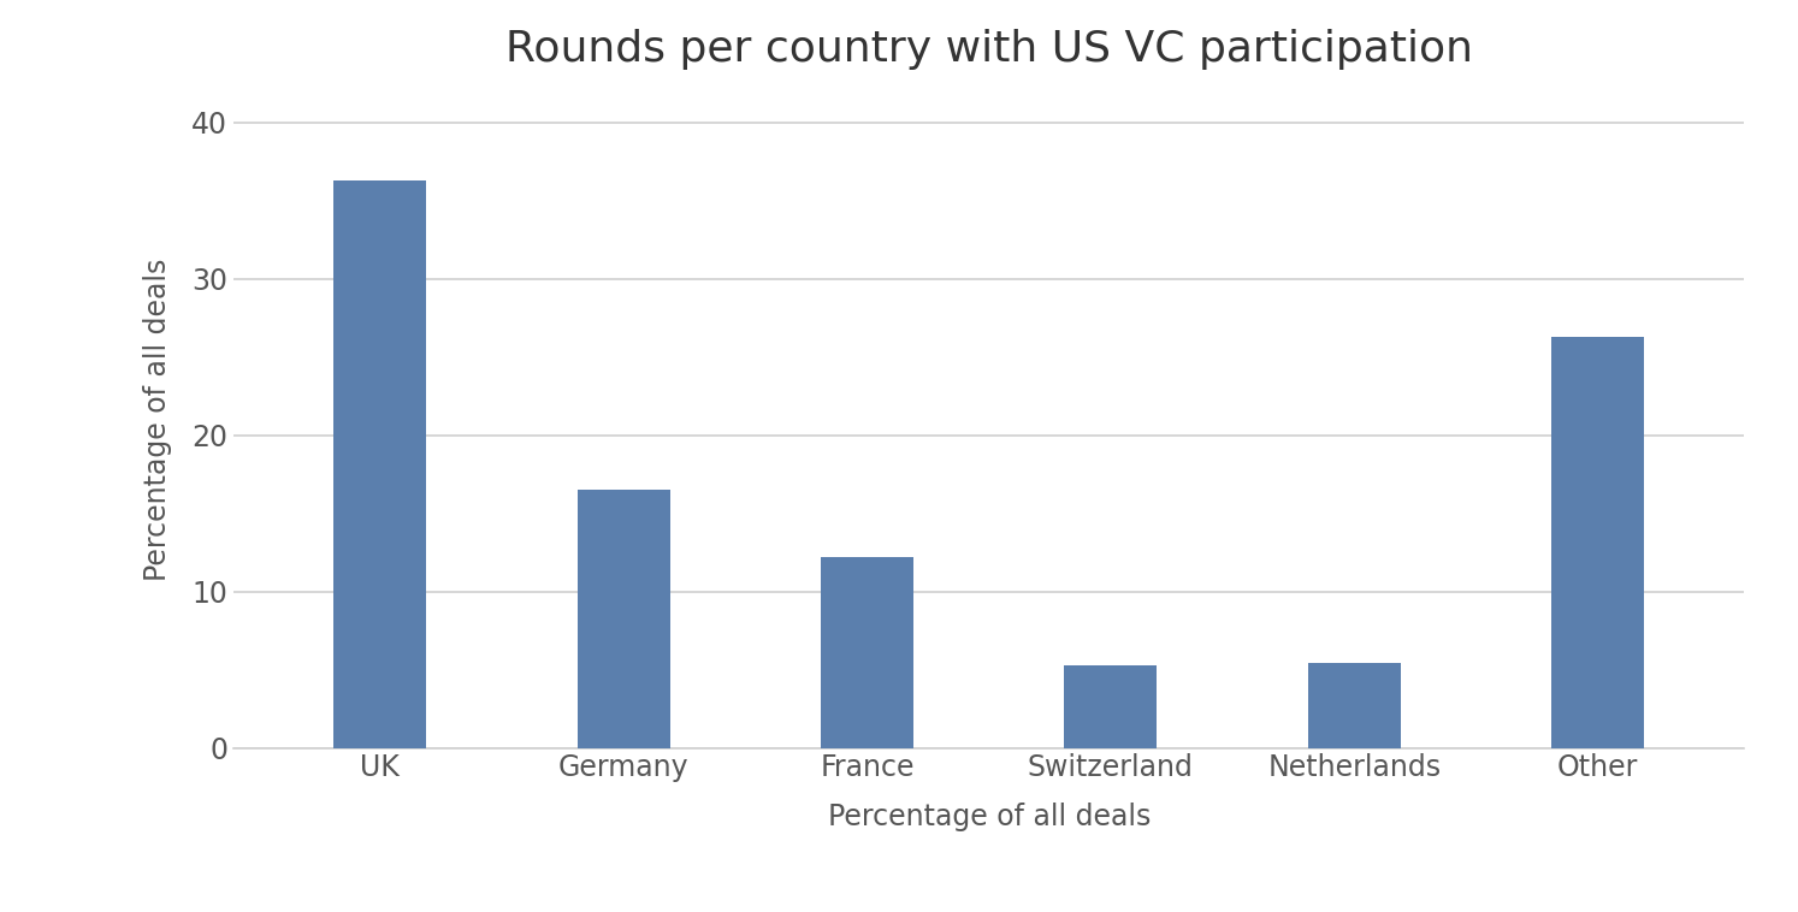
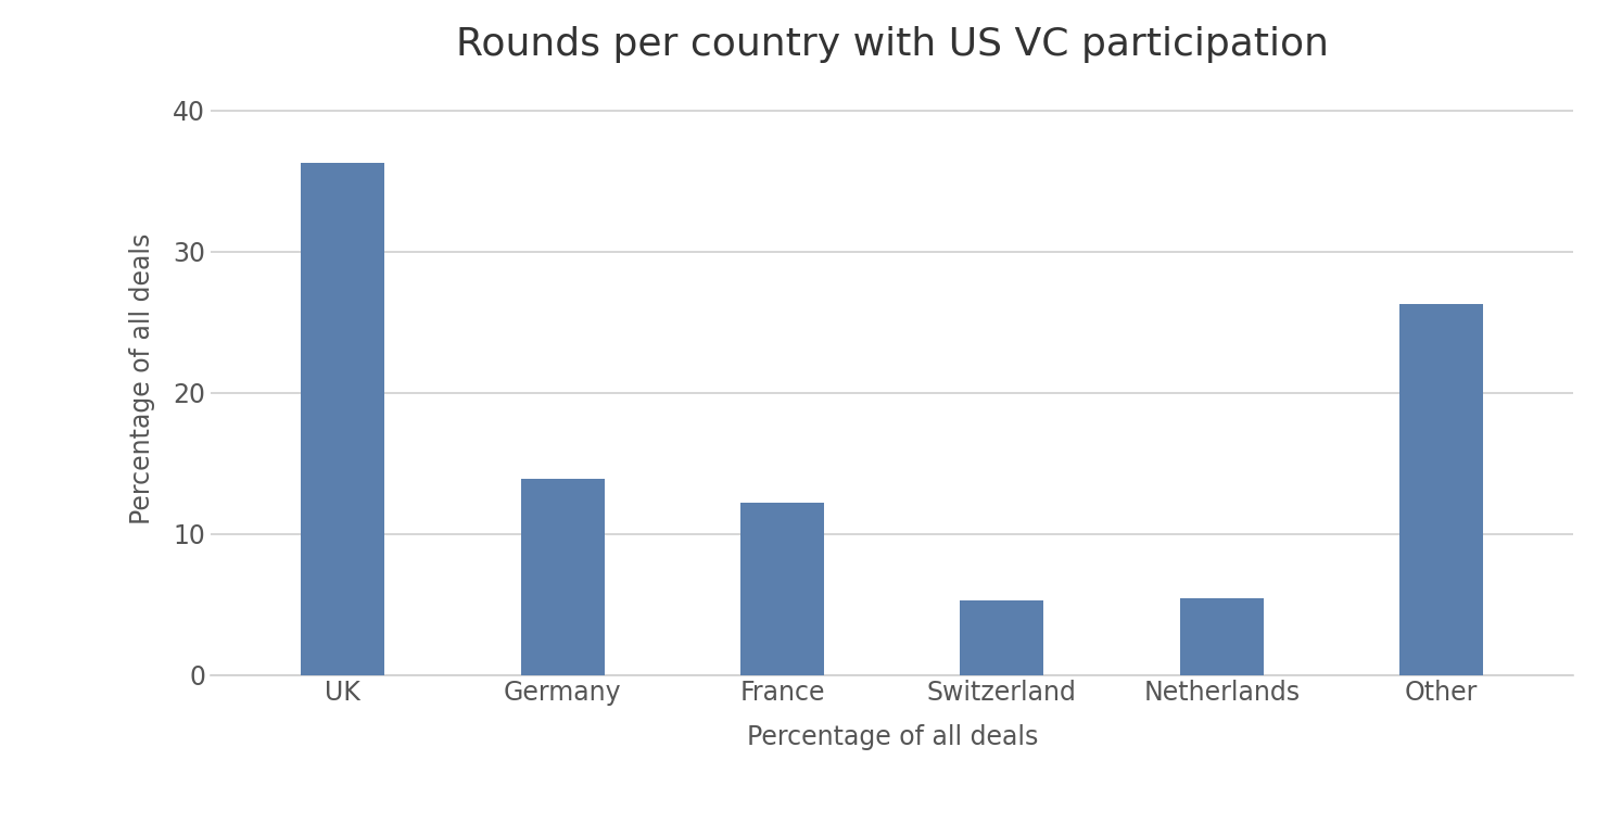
Germany: 16.5 -> 13.9
